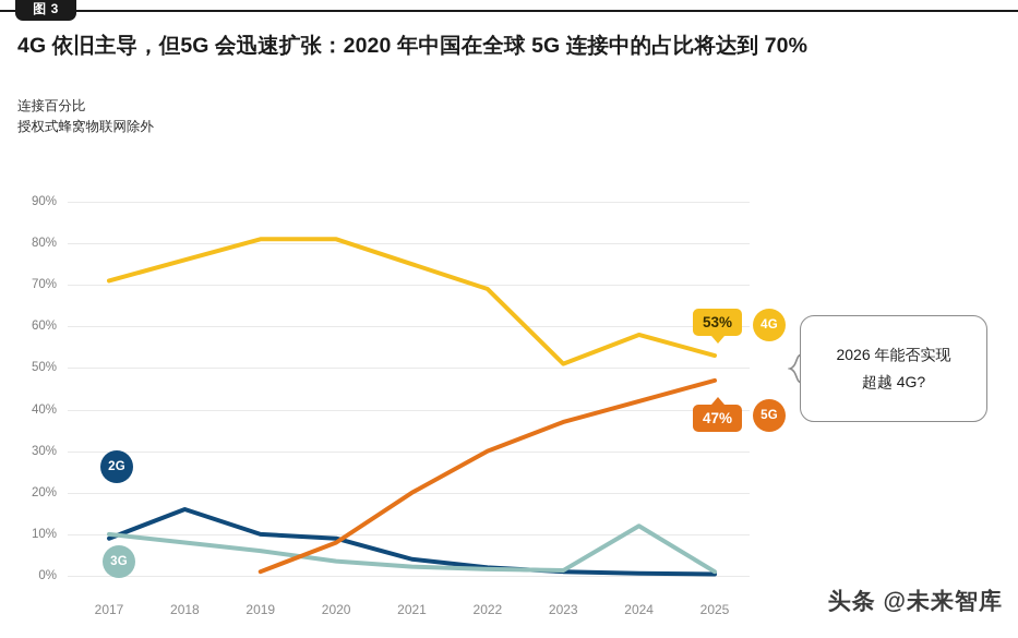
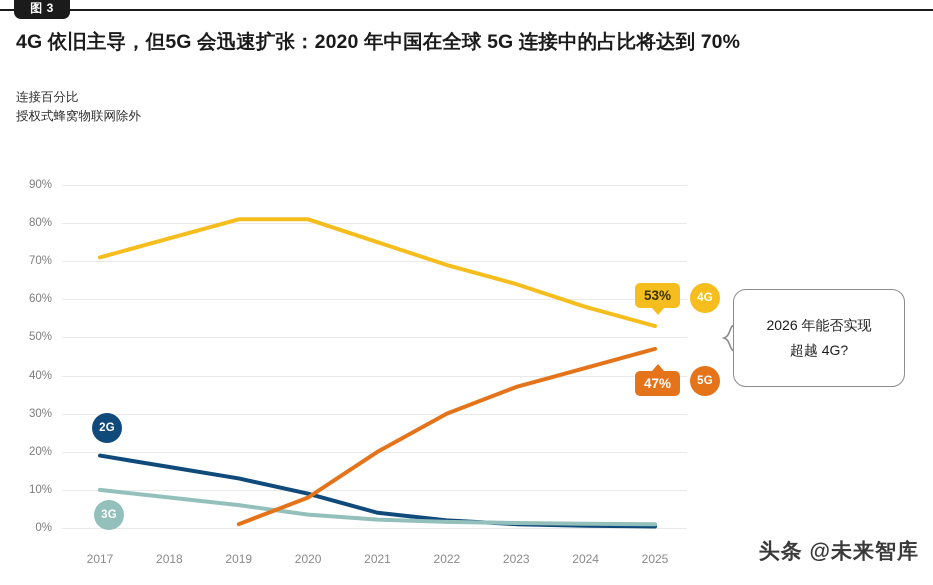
2G/2017: 9% -> 19%
2G/2019: 10% -> 13%
4G/2023: 51% -> 64%
3G/2024: 12% -> 1%
